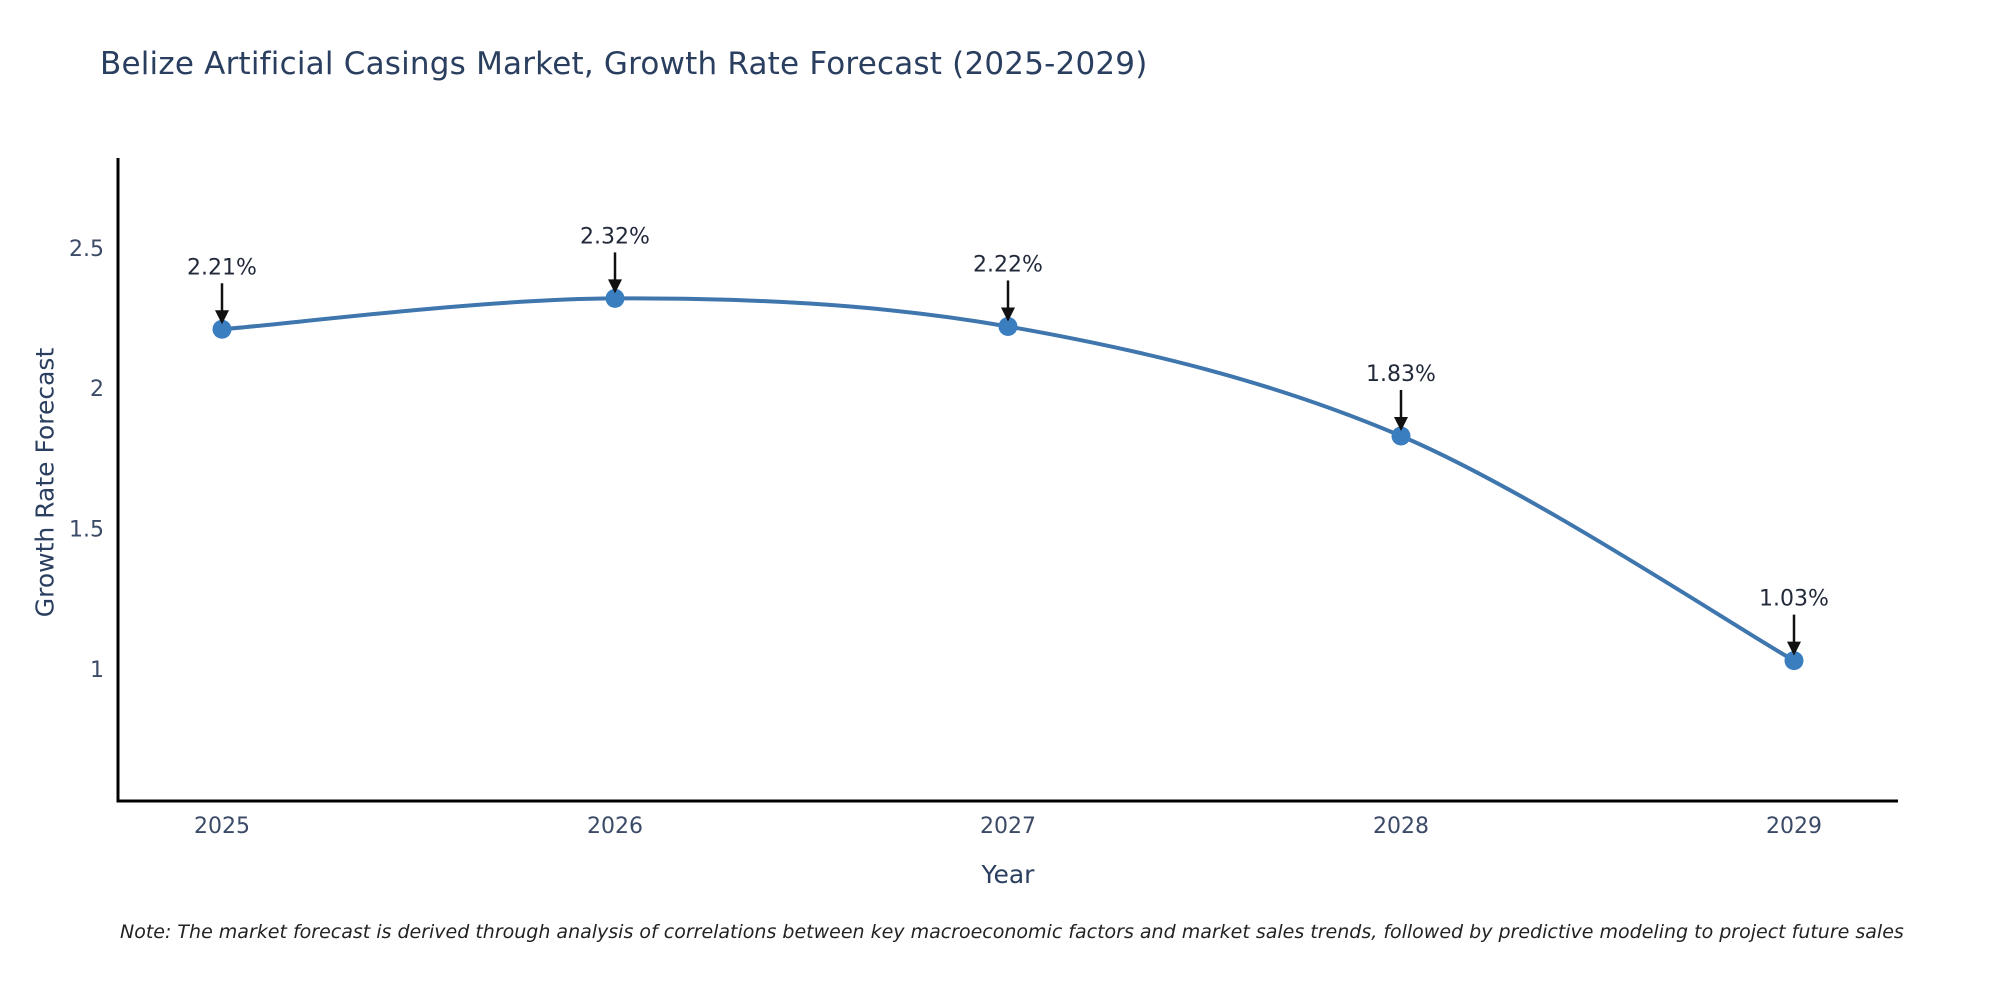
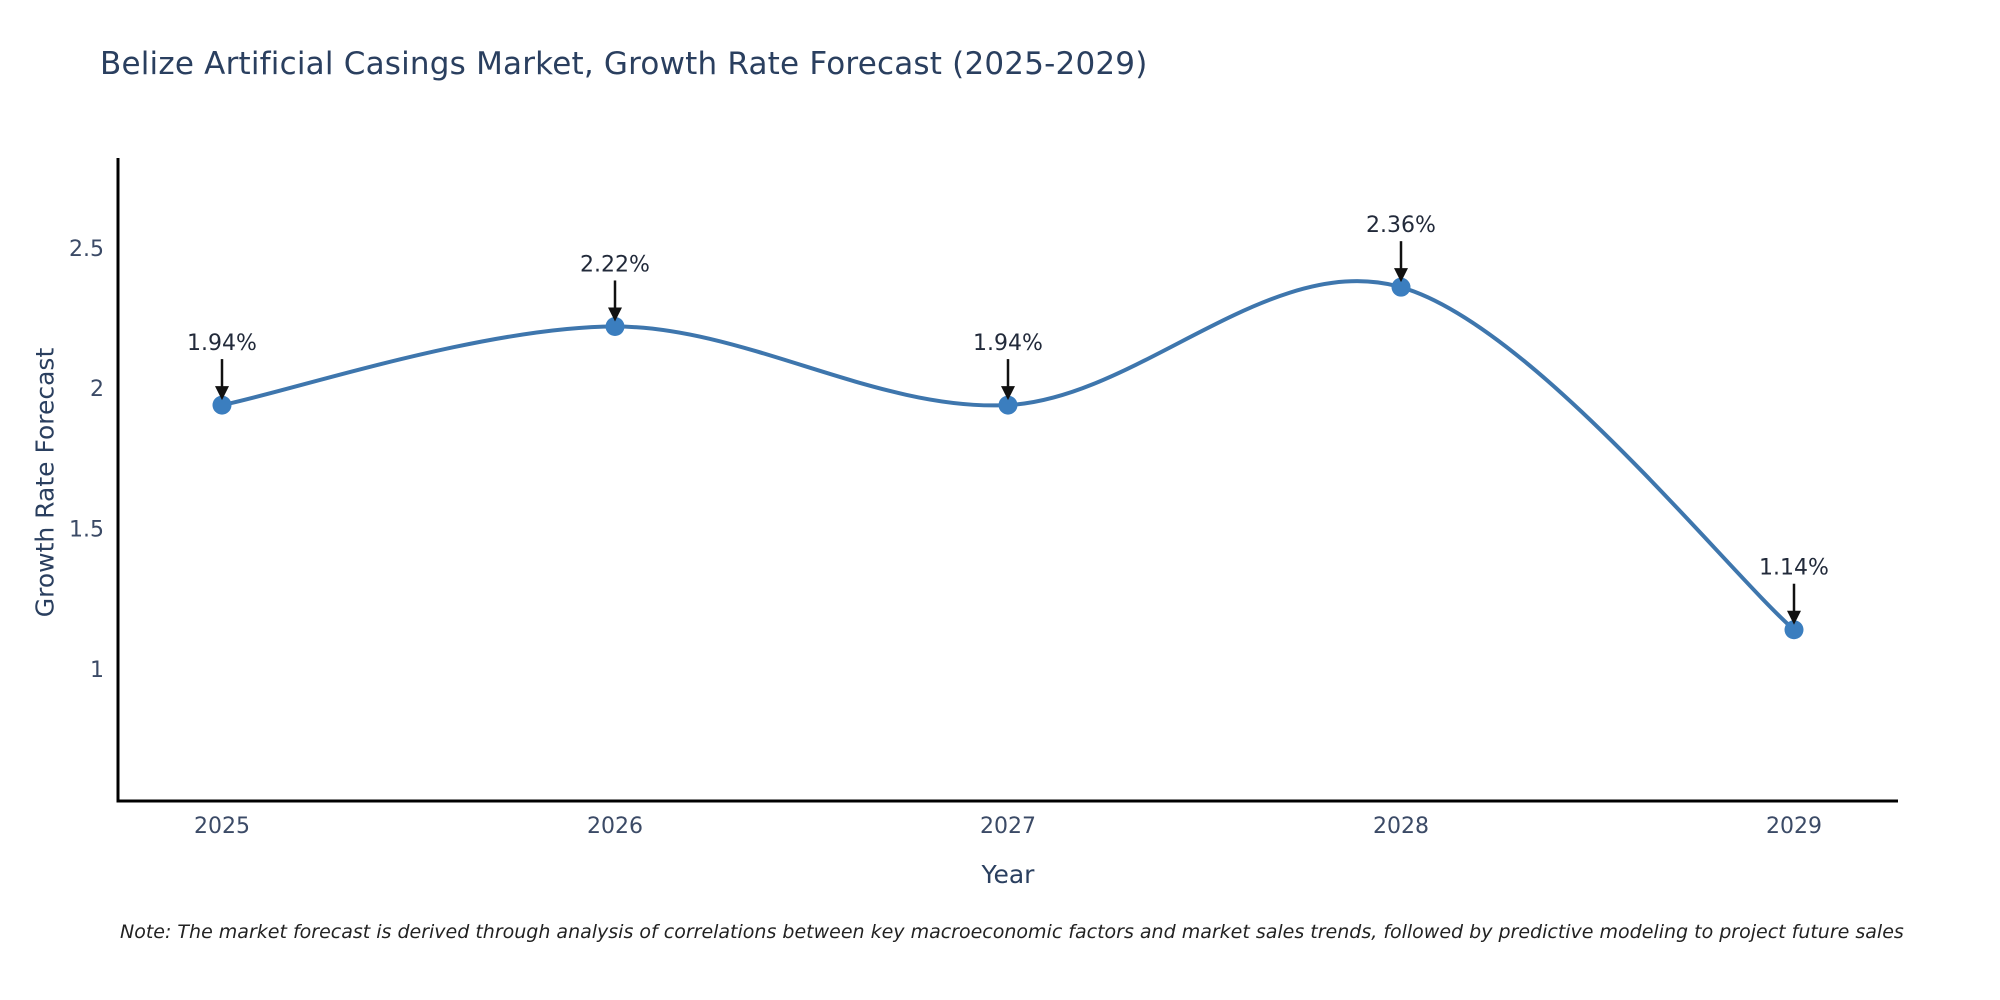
2025: 2.21% -> 1.94%
2026: 2.32% -> 2.22%
2027: 2.22% -> 1.94%
2028: 1.83% -> 2.36%
2029: 1.03% -> 1.14%
